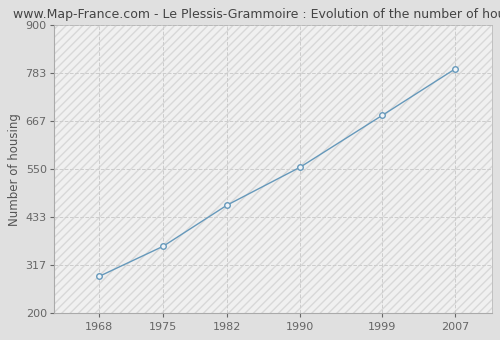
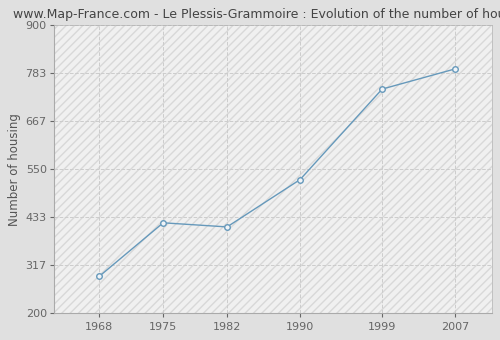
1975: 363 -> 420
1982: 463 -> 410
1990: 555 -> 525
1999: 681 -> 745
